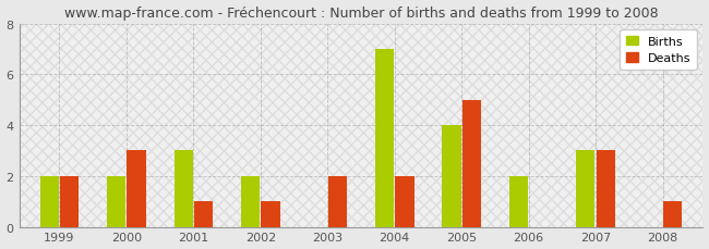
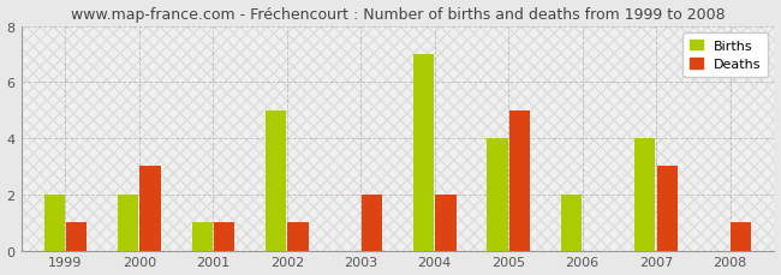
Deaths/1999: 2 -> 1
Births/2001: 3 -> 1
Births/2002: 2 -> 5
Births/2007: 3 -> 4
